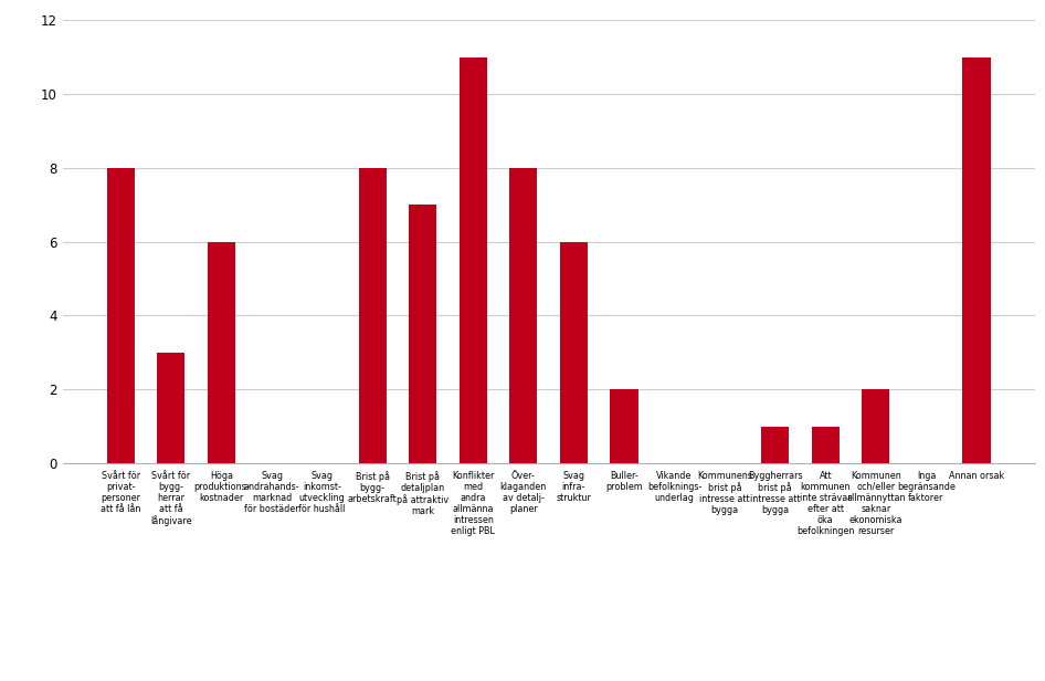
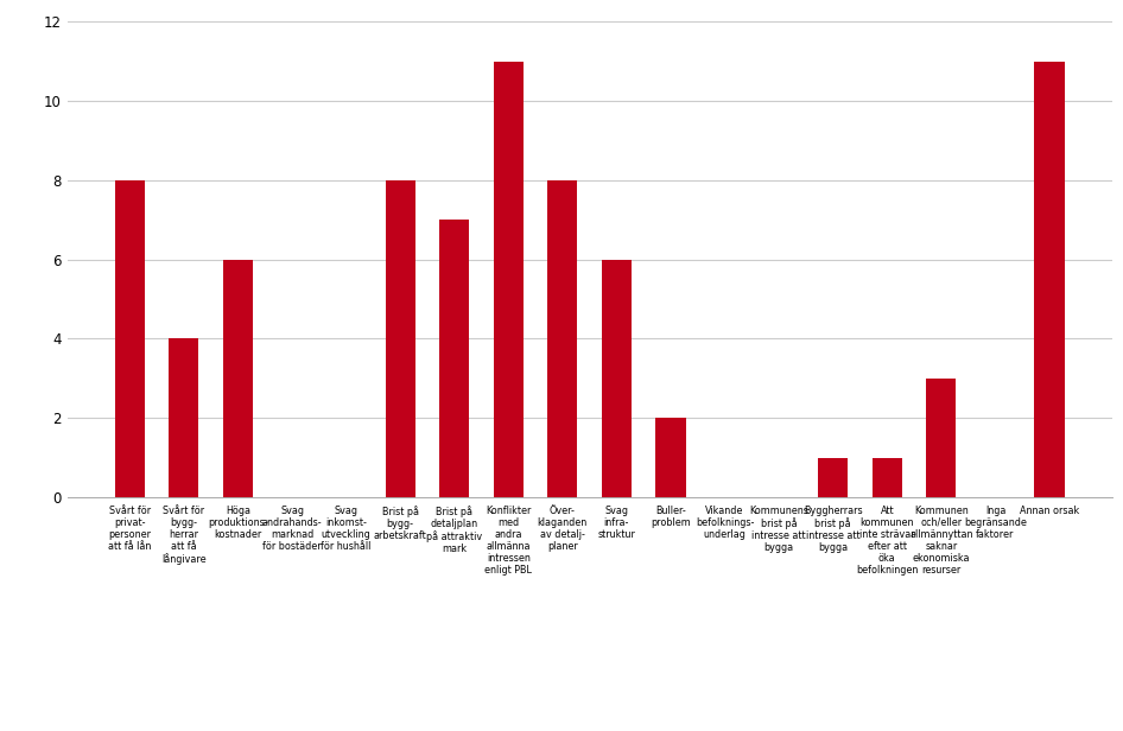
Svårt för bygg- herrar att få långivare: 3 -> 4
Kommunen och/eller allmännyttan saknar ekonomiska resurser: 2 -> 3
